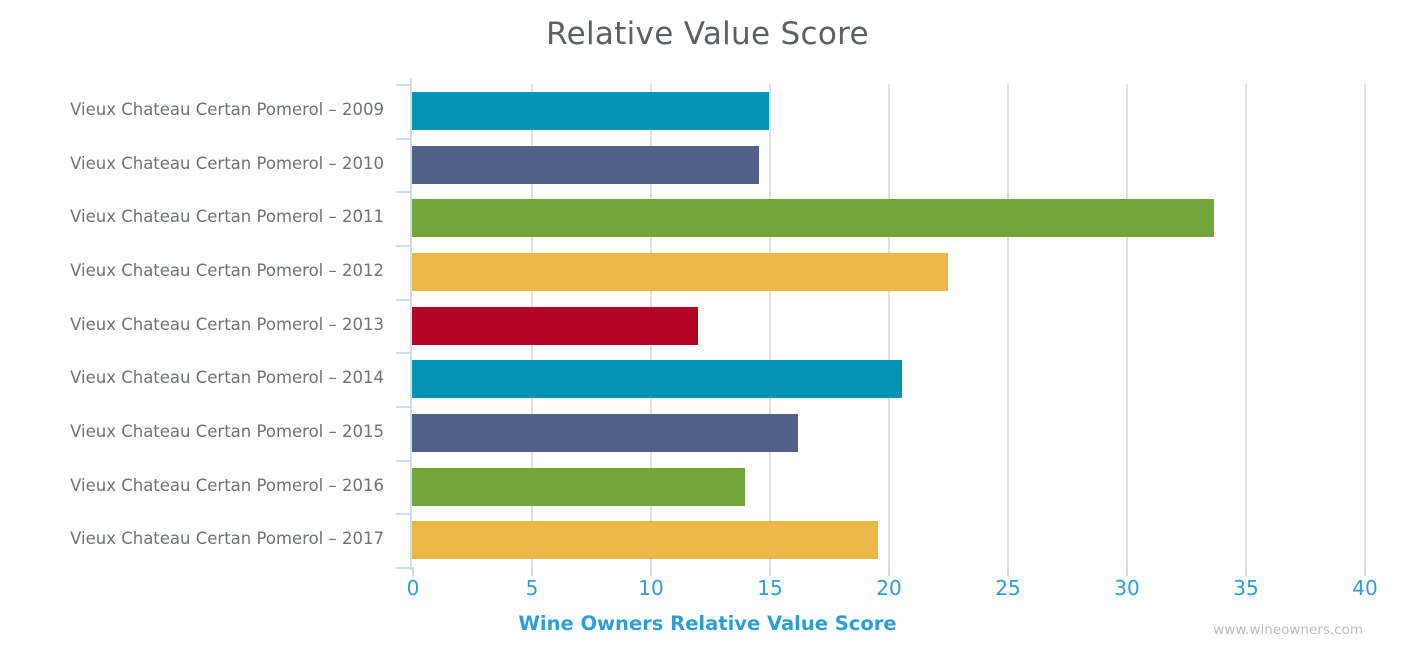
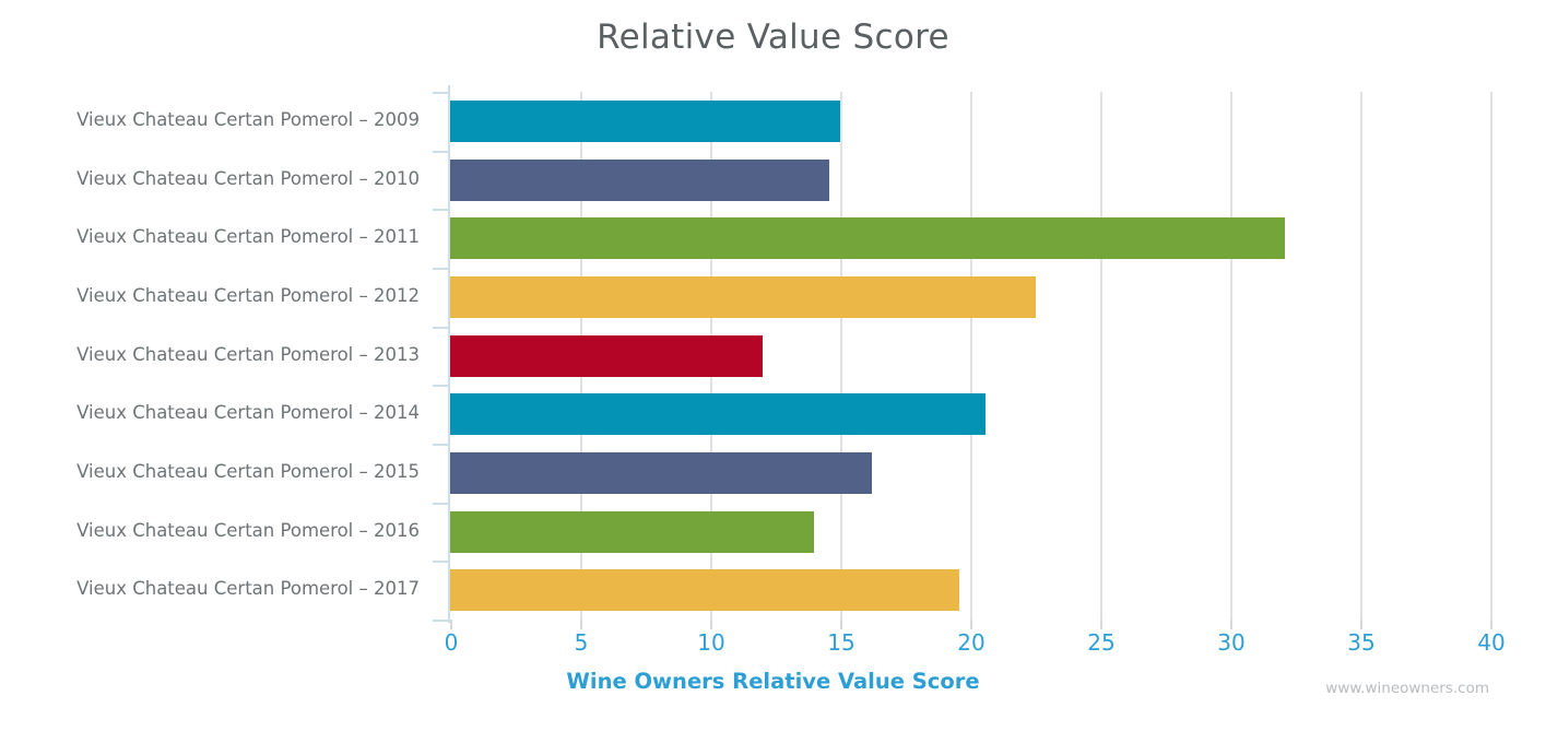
Vieux Chateau Certan Pomerol – 2011: 33.7 -> 32.1
